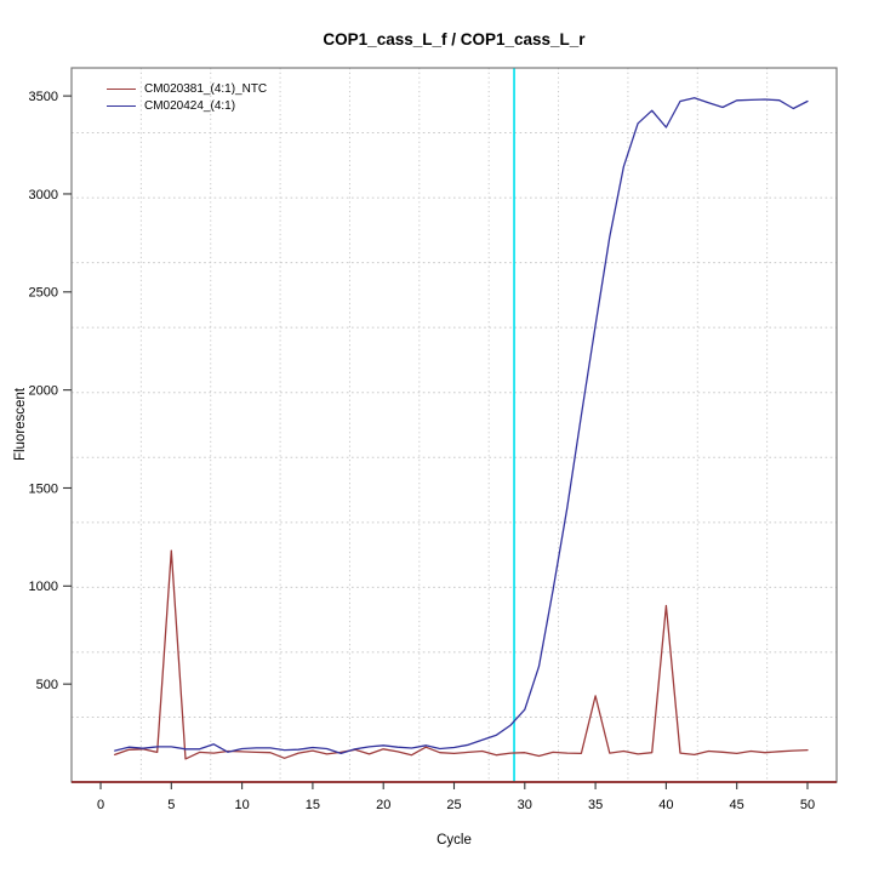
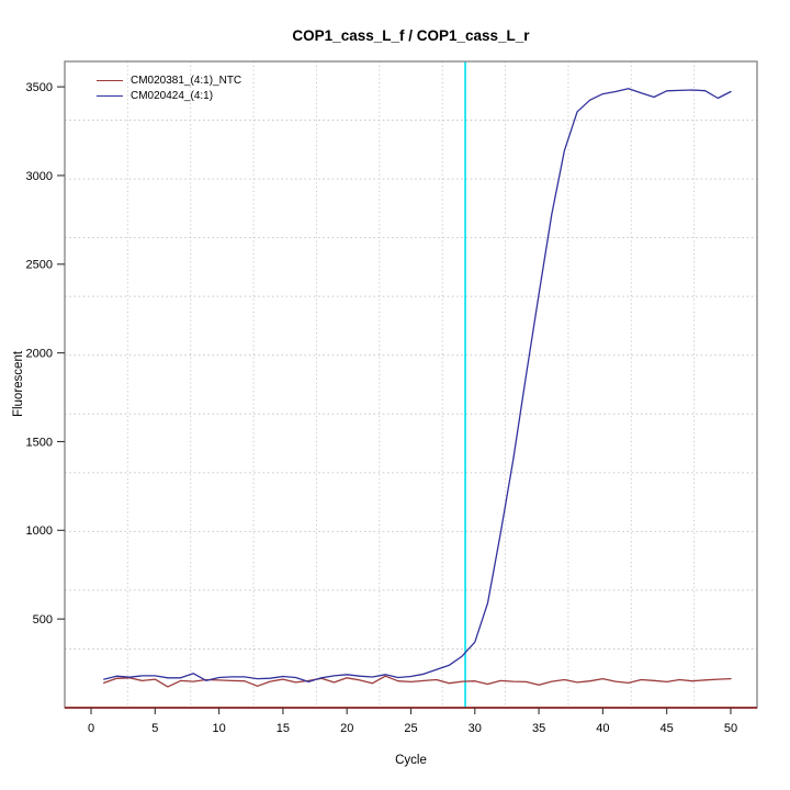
CM020381_(4:1)_NTC/5: 1180 -> 160
CM020381_(4:1)_NTC/35: 440 -> 130
CM020381_(4:1)_NTC/40: 900 -> 160
CM020424_(4:1)/40: 3340 -> 3460
